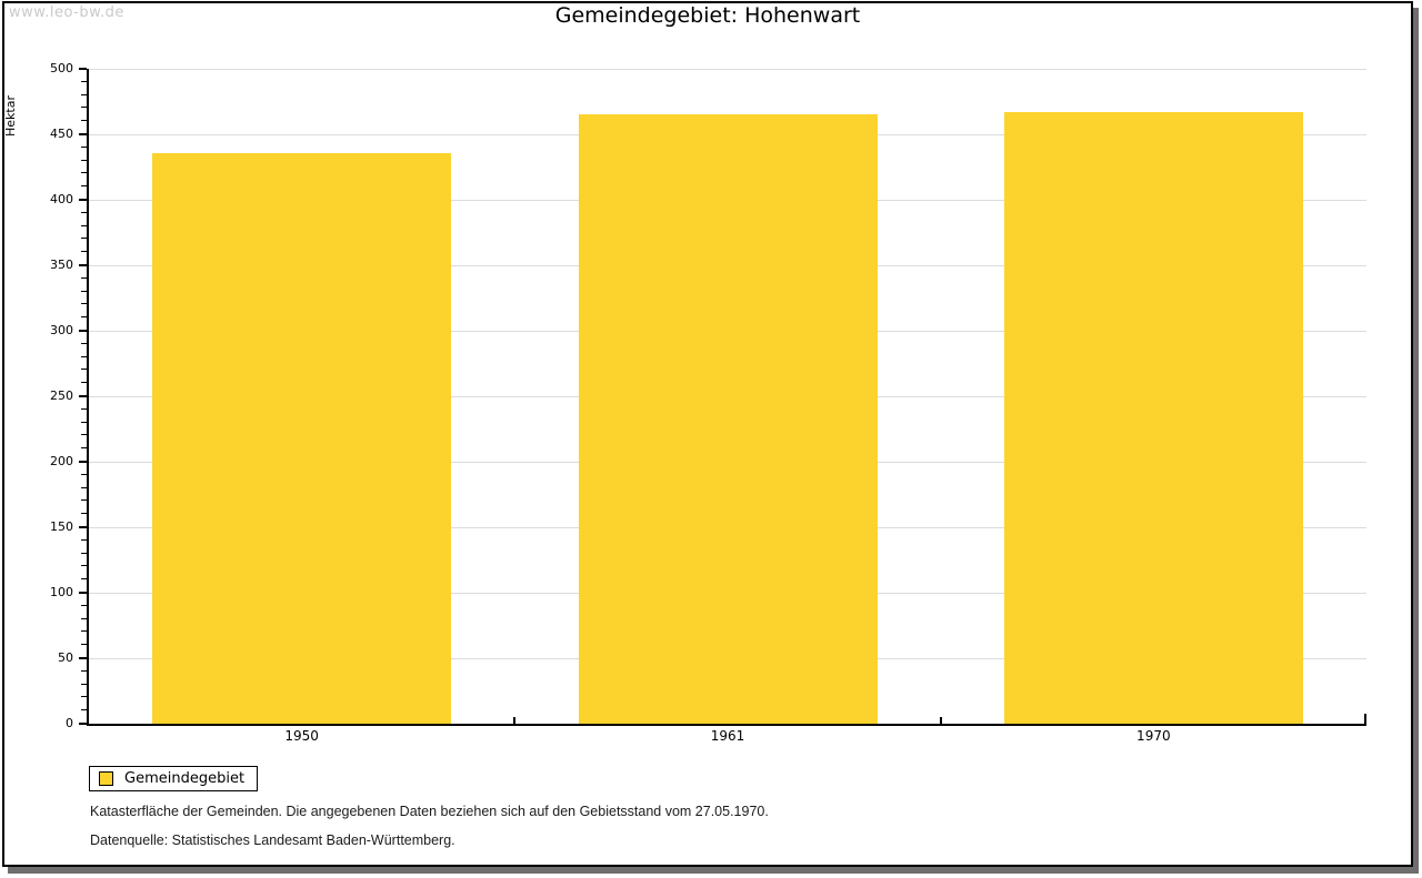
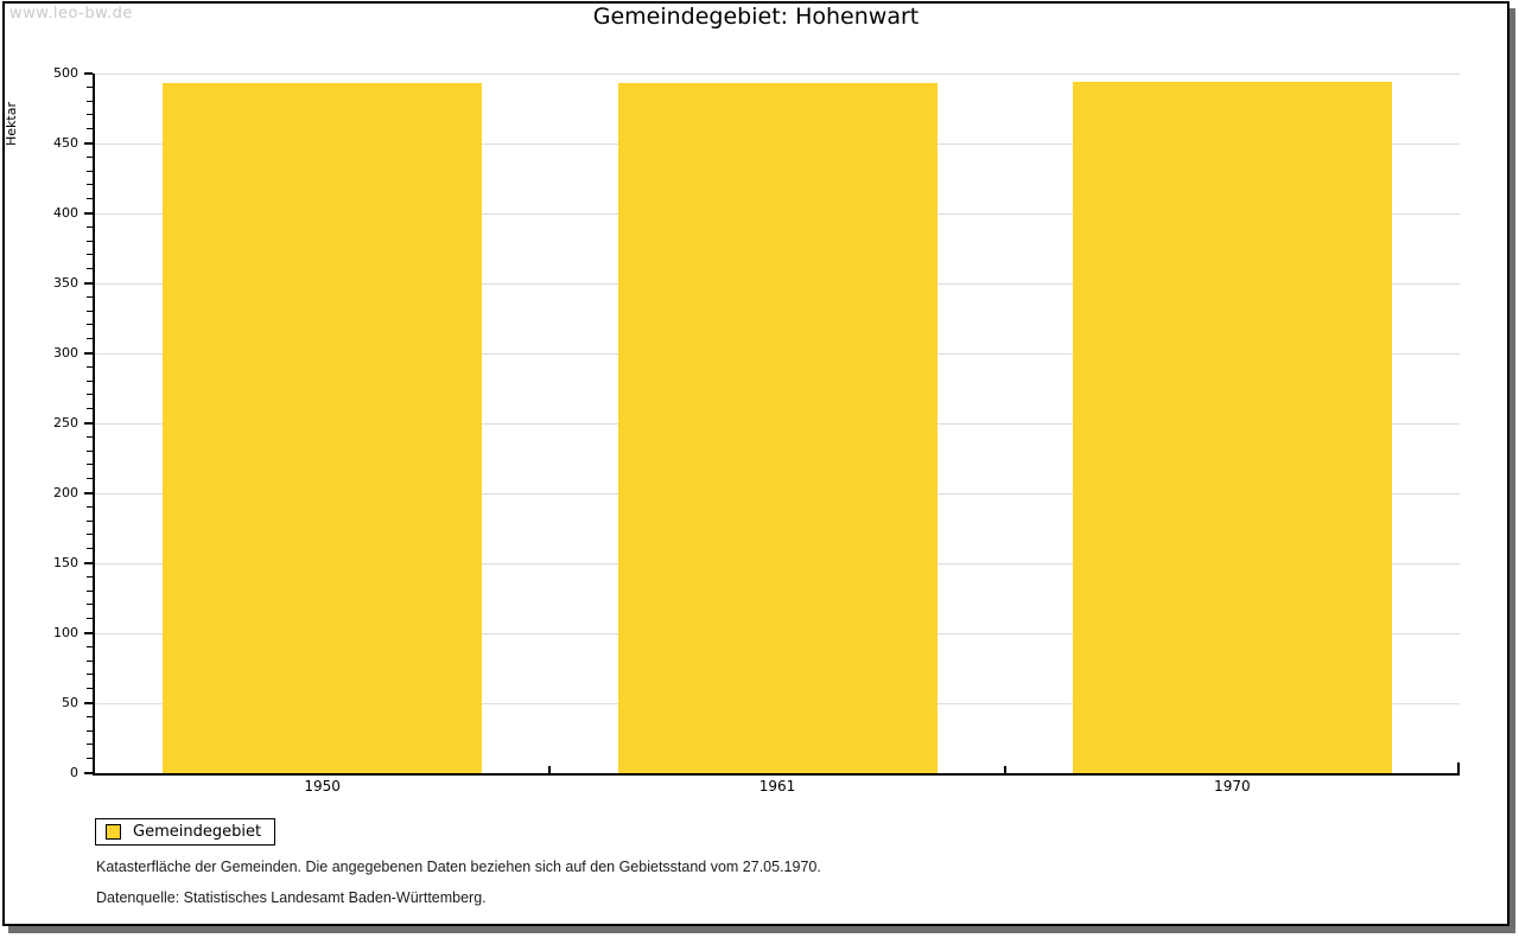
1950: 436 -> 493
1961: 465 -> 493
1970: 467 -> 494
